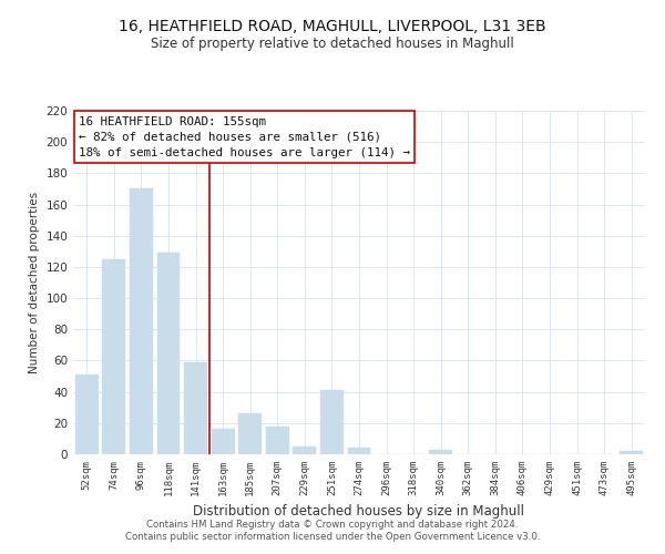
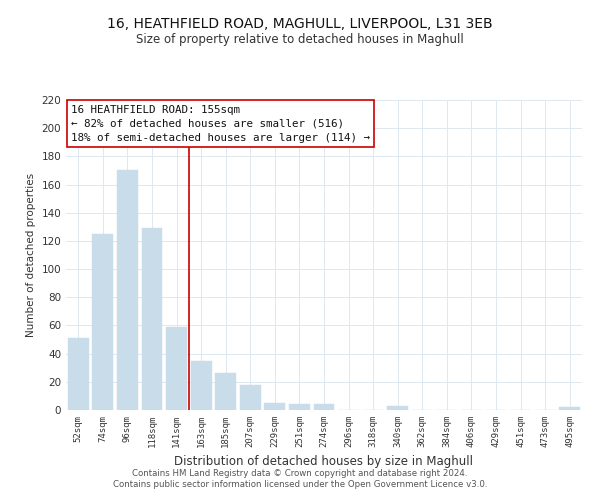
163sqm: 16 -> 35
251sqm: 41 -> 4
